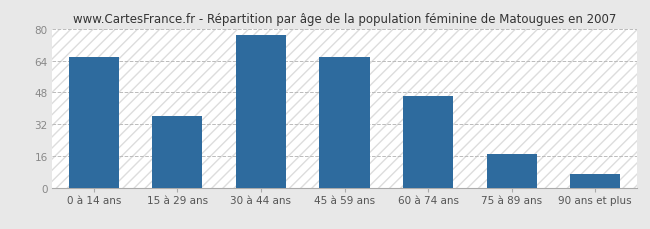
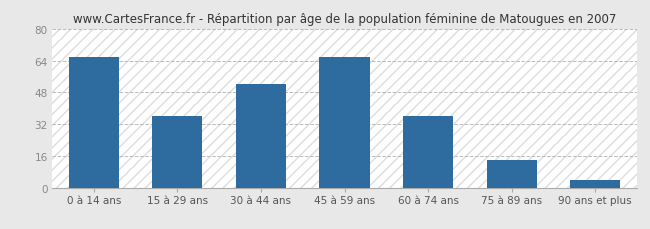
30 à 44 ans: 77 -> 52
60 à 74 ans: 46 -> 36
75 à 89 ans: 17 -> 14
90 ans et plus: 7 -> 4
